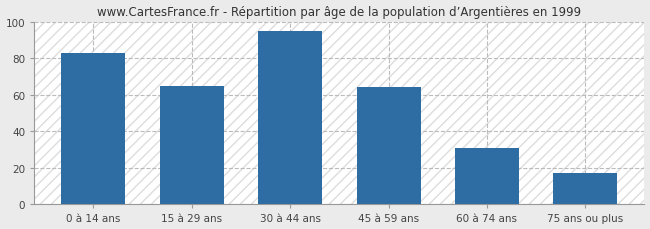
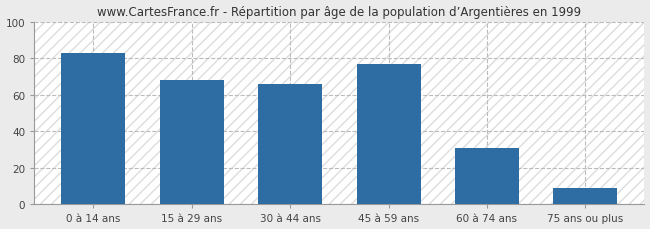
15 à 29 ans: 65 -> 68
30 à 44 ans: 95 -> 66
45 à 59 ans: 64 -> 77
75 ans ou plus: 17 -> 9
